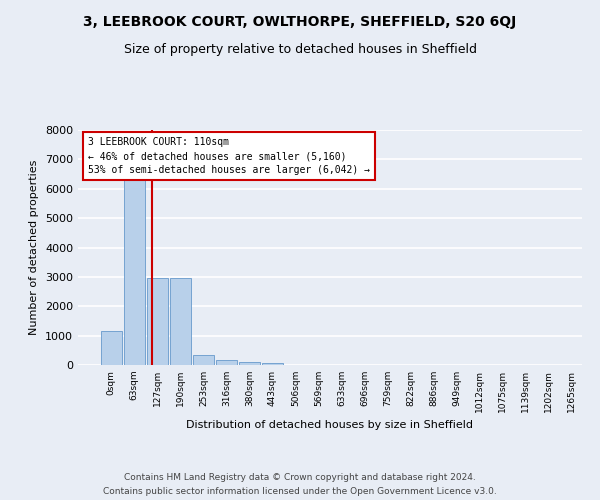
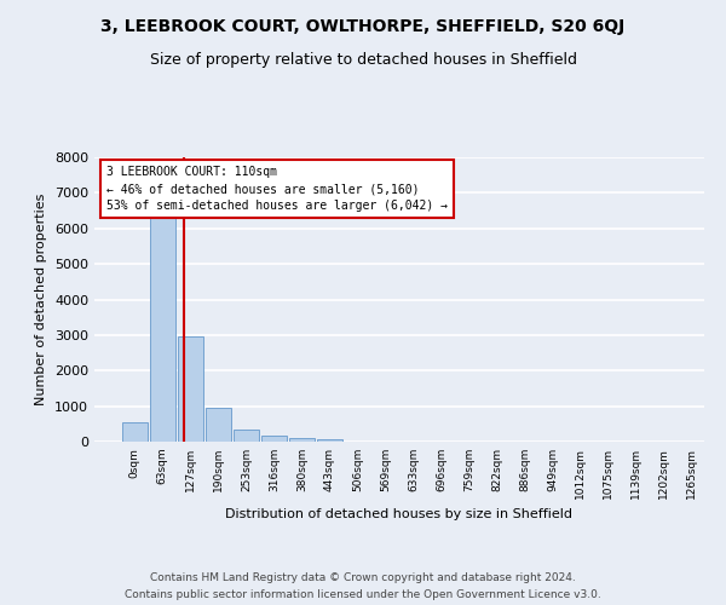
0sqm: 1150 -> 550
190sqm: 2950 -> 960
